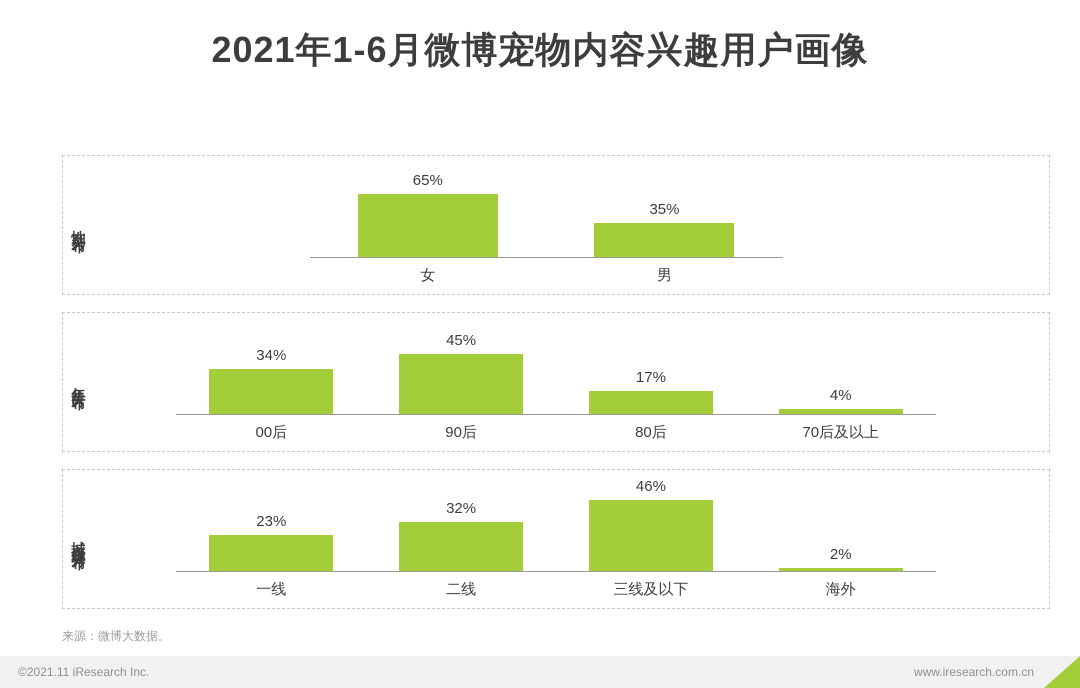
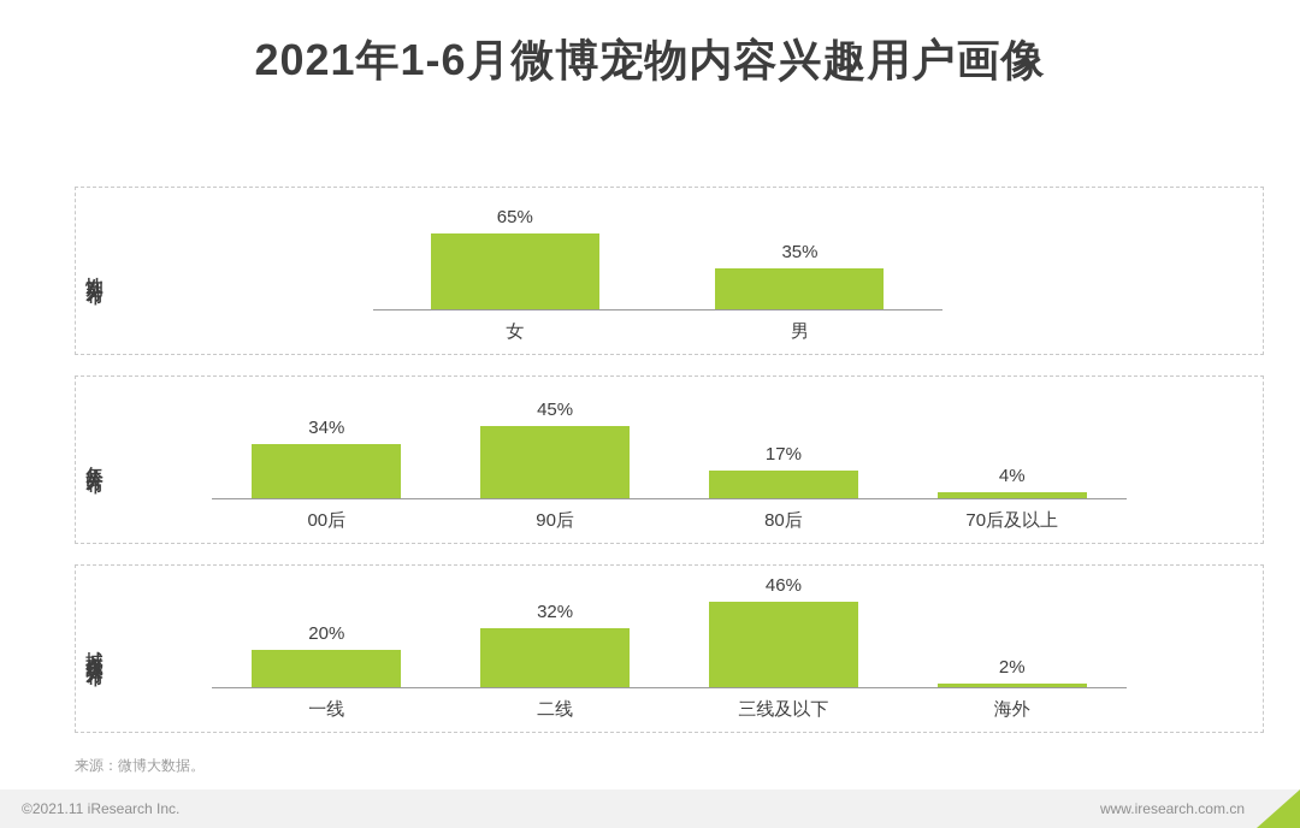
城市线级分布/一线: 23% -> 20%
